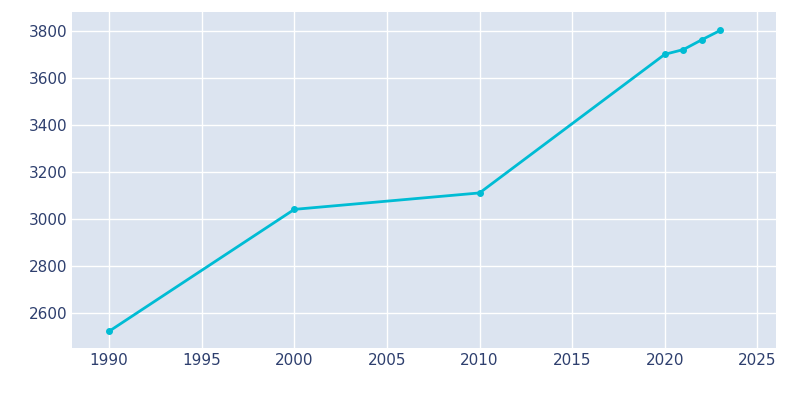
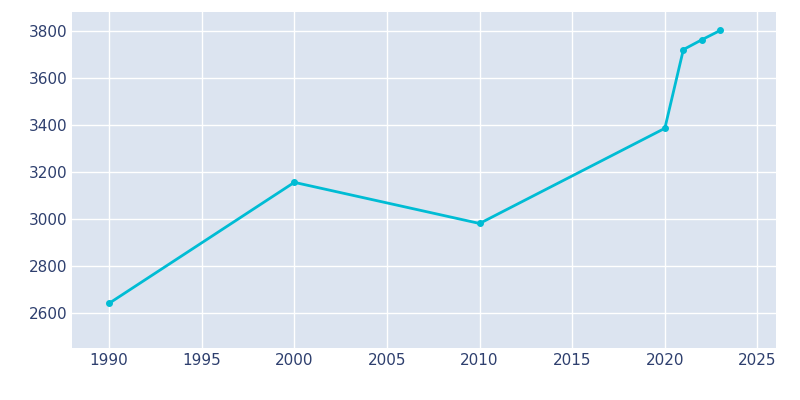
1990: 2521 -> 2640
2000: 3040 -> 3155
2010: 3110 -> 2980
2020: 3700 -> 3385
